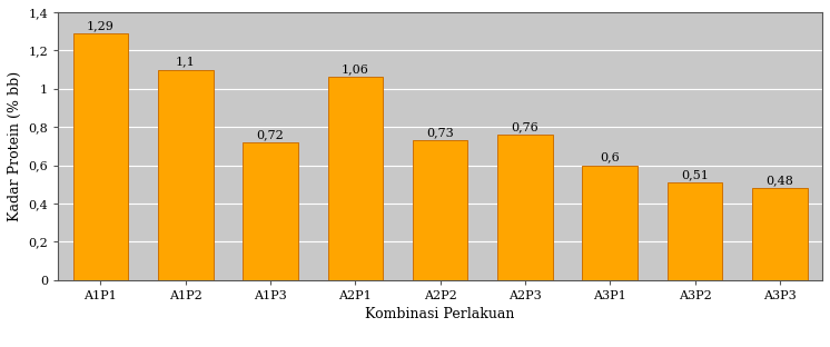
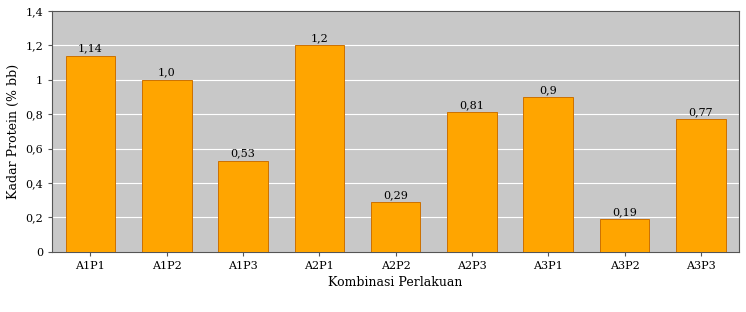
A1P1: 1,29 -> 1,14
A1P2: 1,1 -> 1,0
A1P3: 0,72 -> 0,53
A2P1: 1,06 -> 1,2
A2P2: 0,73 -> 0,29
A2P3: 0,76 -> 0,81
A3P1: 0,6 -> 0,9
A3P2: 0,51 -> 0,19
A3P3: 0,48 -> 0,77
